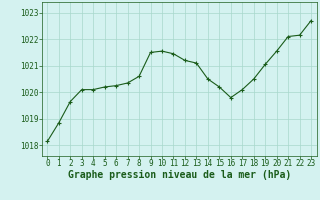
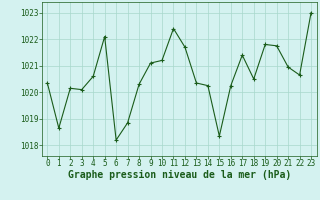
0: 1018.15 -> 1020.35
1: 1018.85 -> 1018.65
2: 1019.65 -> 1020.15
4: 1020.10 -> 1020.60
5: 1020.20 -> 1022.10
6: 1020.25 -> 1018.20
7: 1020.35 -> 1018.85
8: 1020.60 -> 1020.30
9: 1021.50 -> 1021.10
10: 1021.55 -> 1021.20
11: 1021.45 -> 1022.40
12: 1021.20 -> 1021.70
13: 1021.10 -> 1020.35
14: 1020.50 -> 1020.25
15: 1020.20 -> 1018.35
16: 1019.80 -> 1020.25
17: 1020.10 -> 1021.40
19: 1021.05 -> 1021.80
20: 1021.55 -> 1021.75
21: 1022.10 -> 1020.95
22: 1022.15 -> 1020.65
23: 1022.70 -> 1023.00
